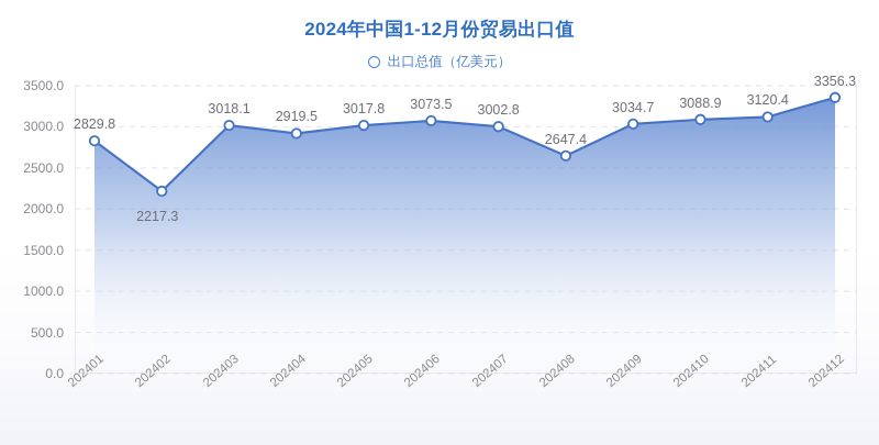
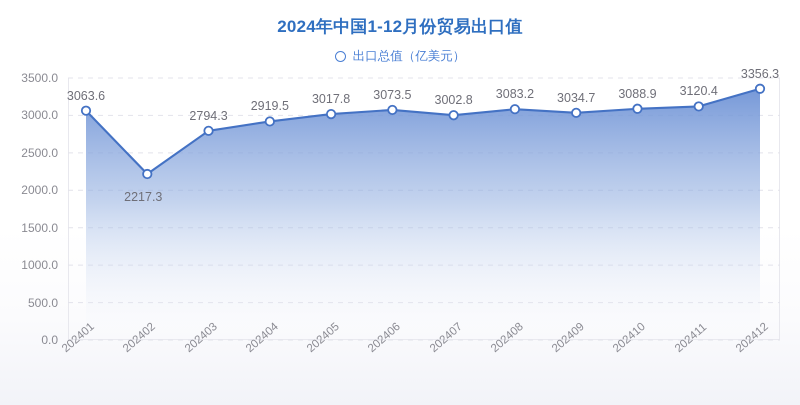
202401: 2829.8 -> 3063.6
202403: 3018.1 -> 2794.3
202408: 2647.4 -> 3083.2
